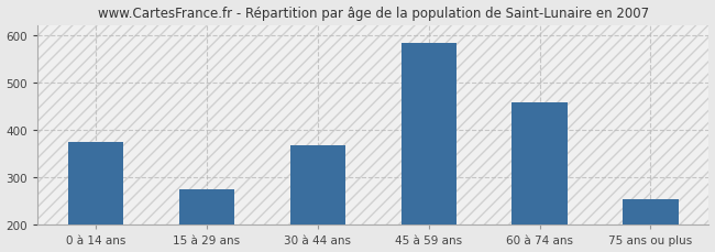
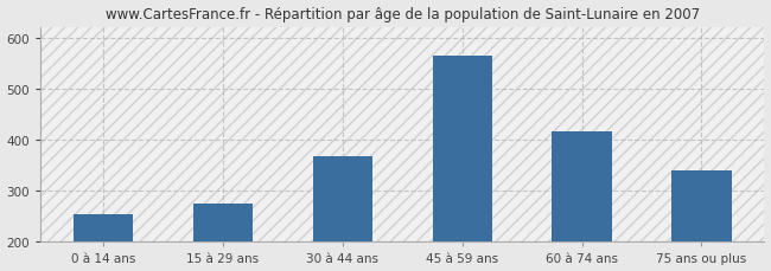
0 à 14 ans: 375 -> 255
45 à 59 ans: 583 -> 565
60 à 74 ans: 457 -> 415
75 ans ou plus: 255 -> 340
